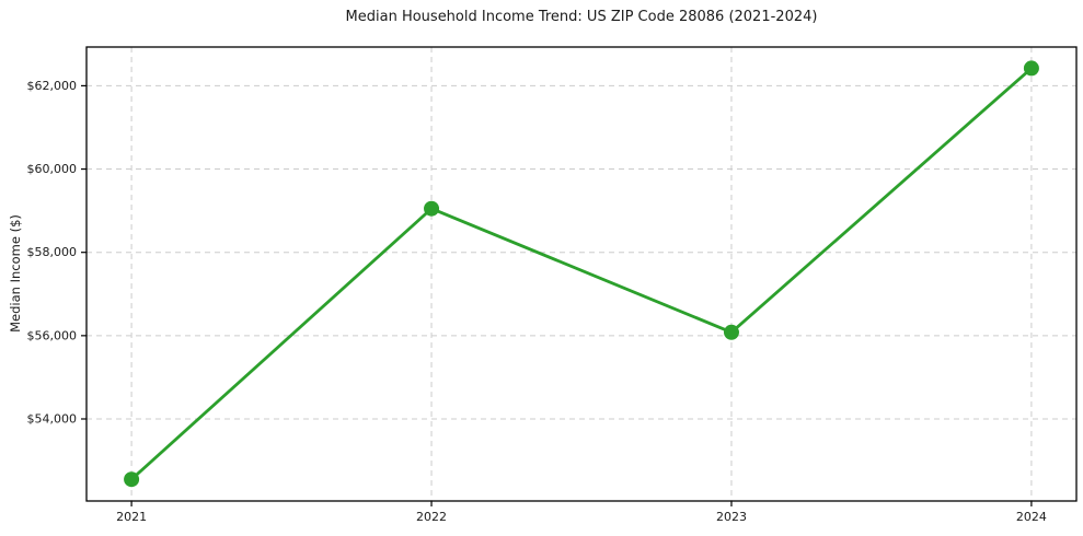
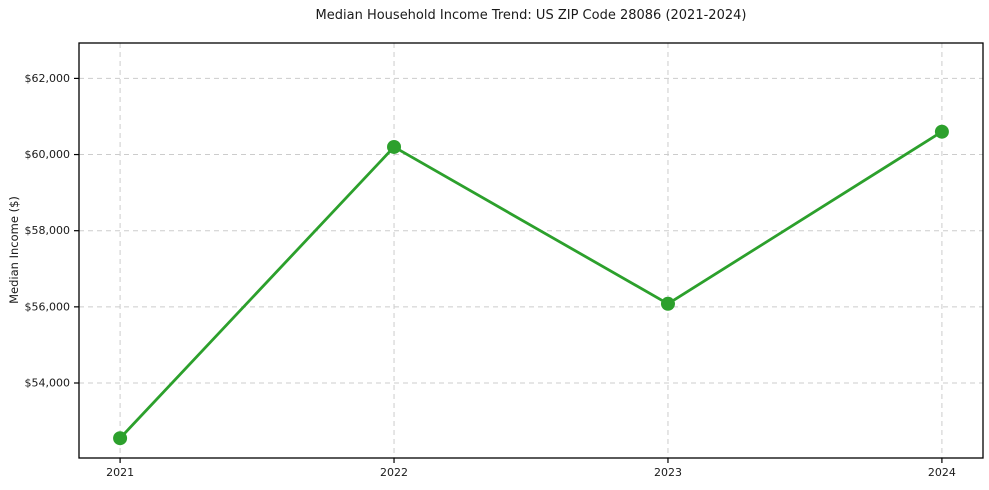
2022: $59000 -> $60200
2024: $62400 -> $60600
